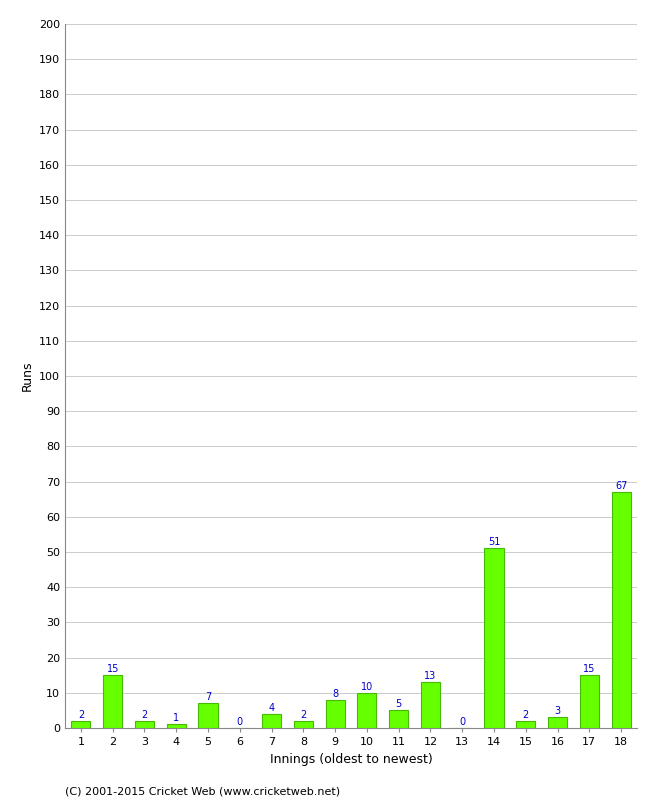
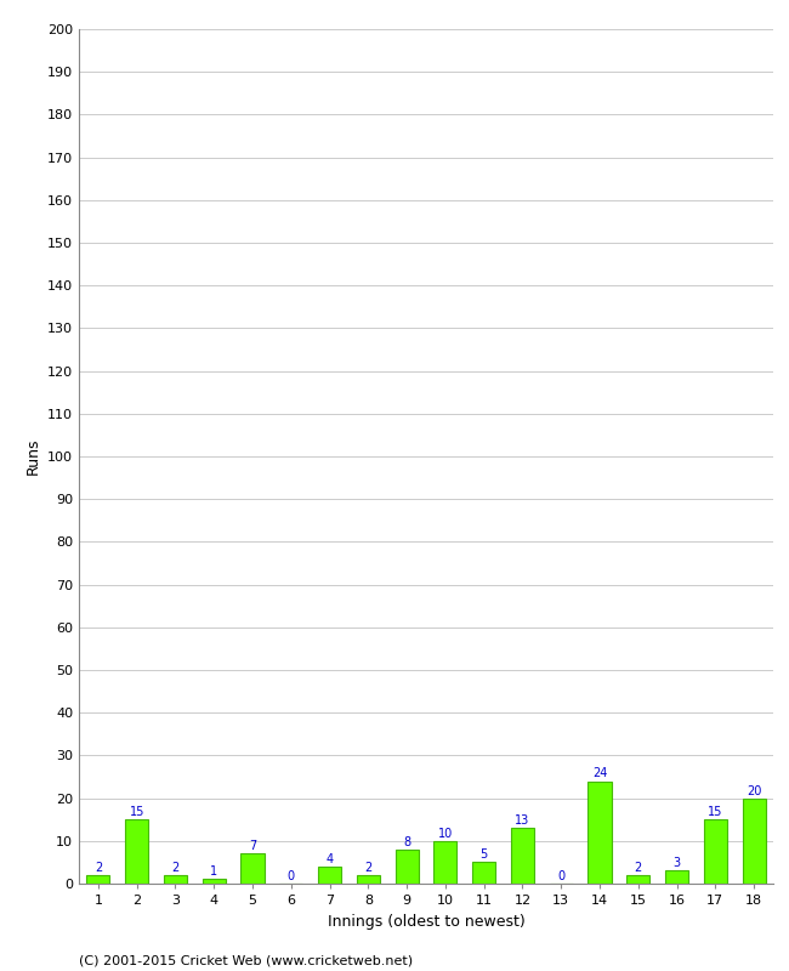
14: 51 -> 24
18: 67 -> 20
